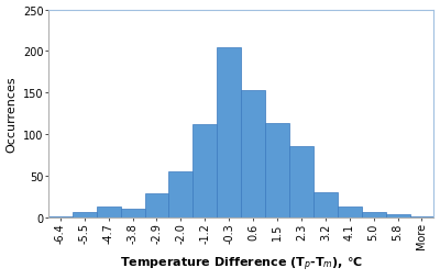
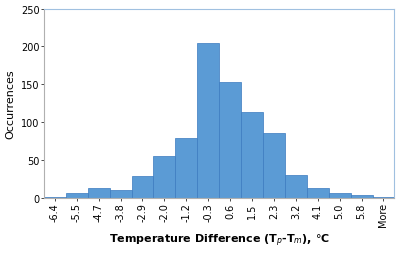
-1.2: 112 -> 80
